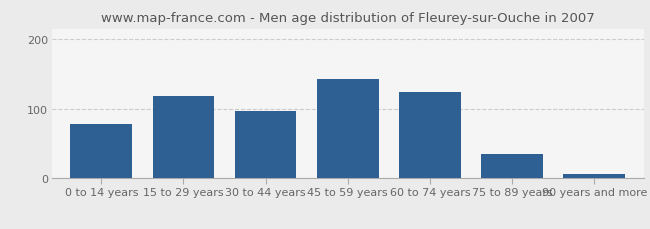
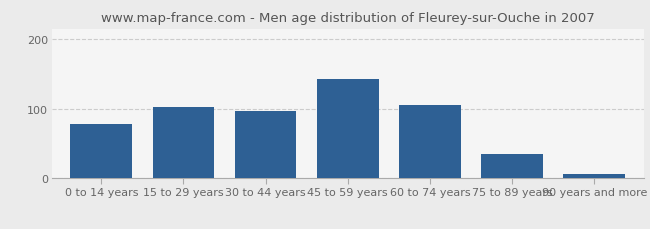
15 to 29 years: 118 -> 103
60 to 74 years: 124 -> 105
